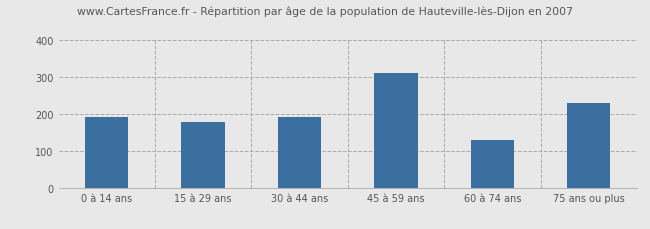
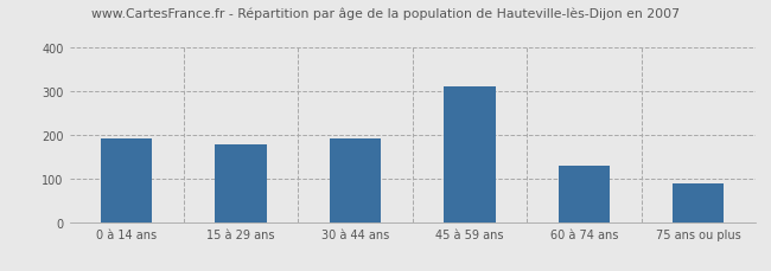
75 ans ou plus: 230 -> 88
